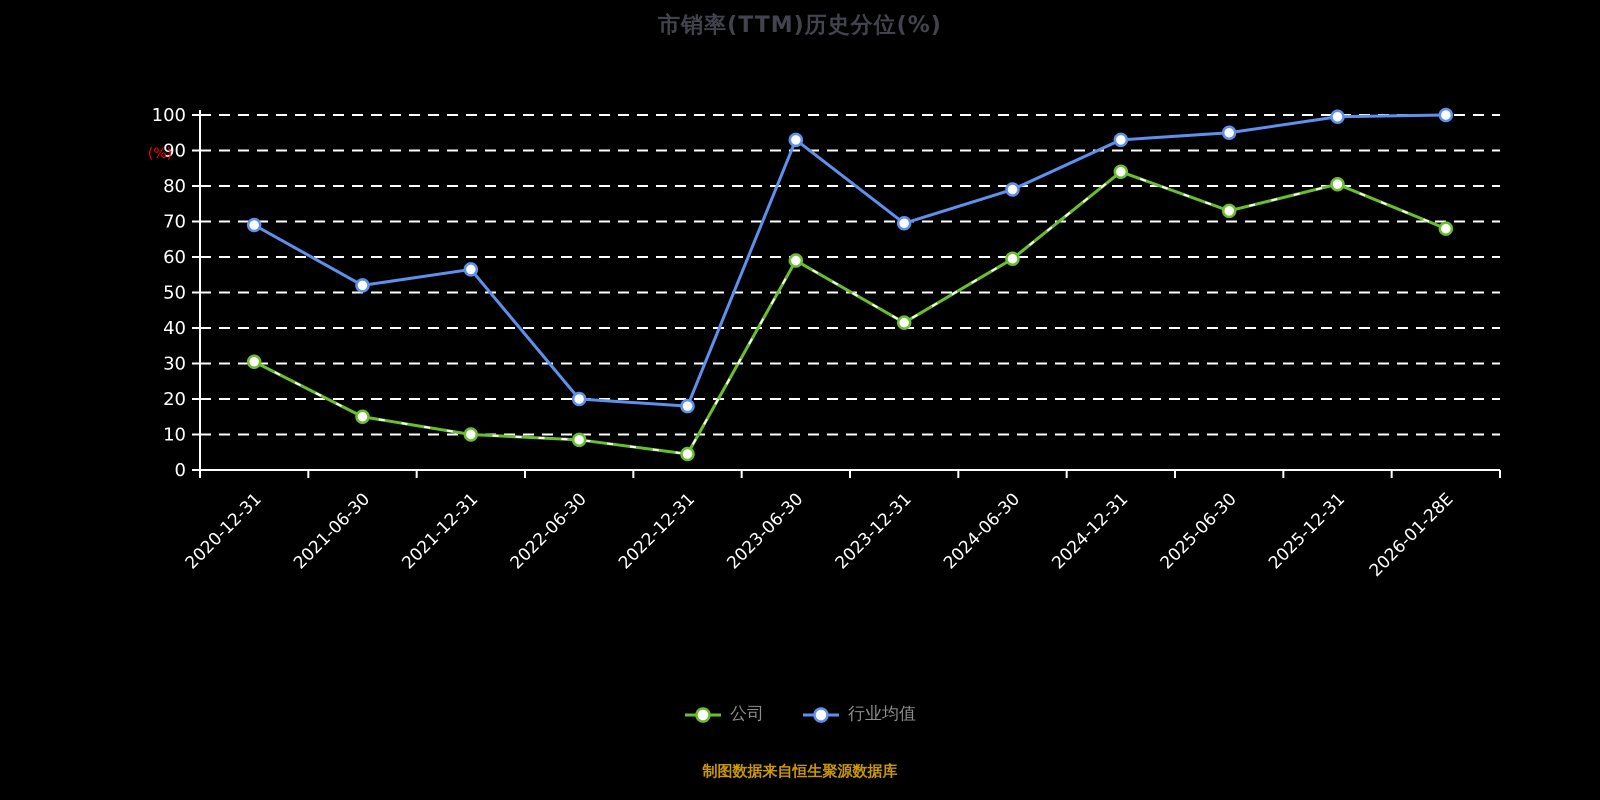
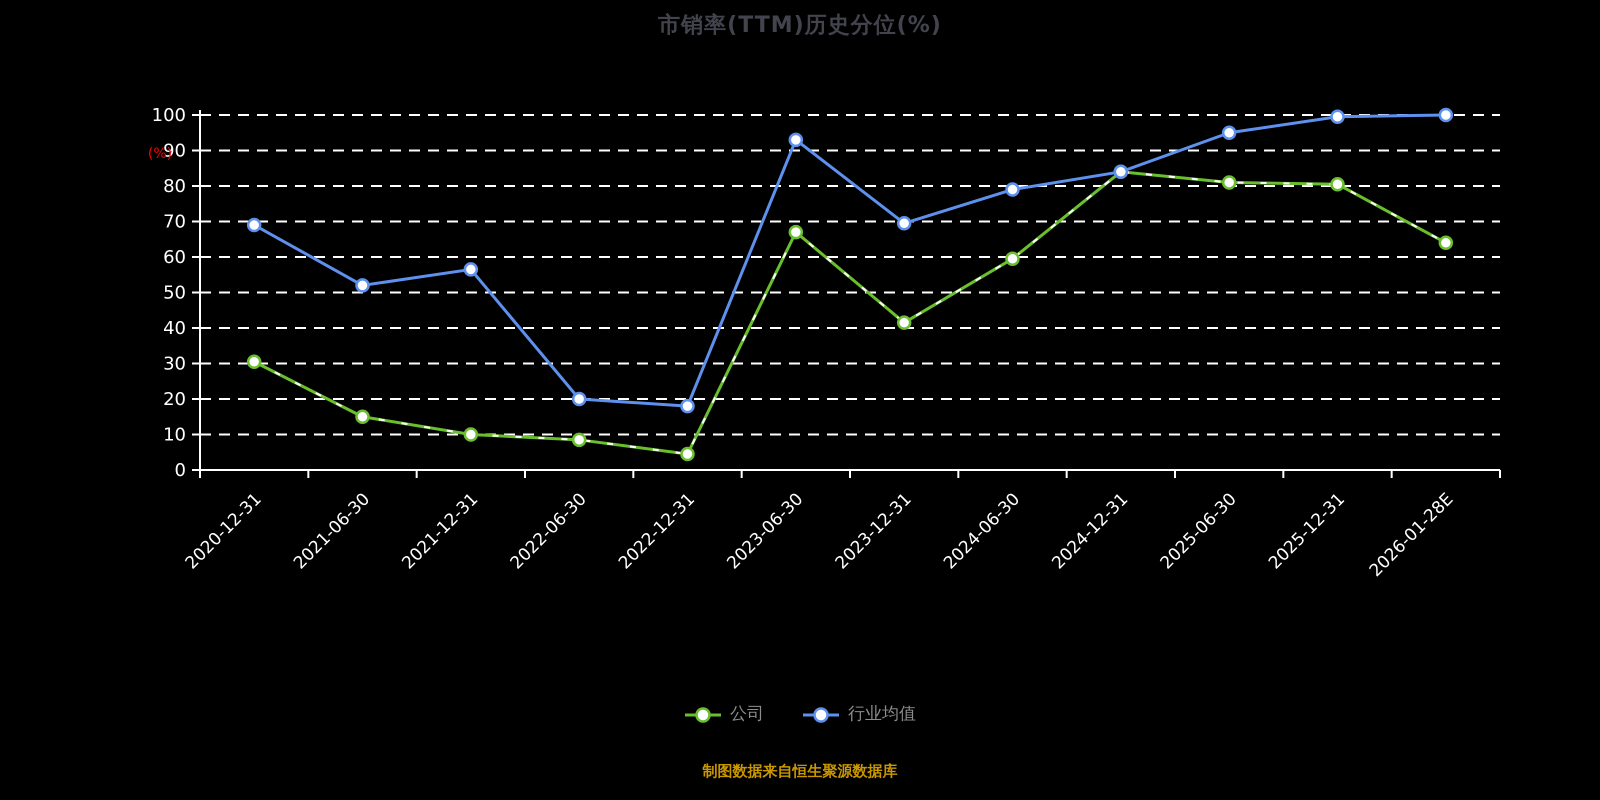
公司/2023-06-30: 59 -> 67
行业均值/2024-12-31: 93 -> 84
公司/2025-06-30: 73 -> 81
公司/2026-01-28E: 68 -> 64
